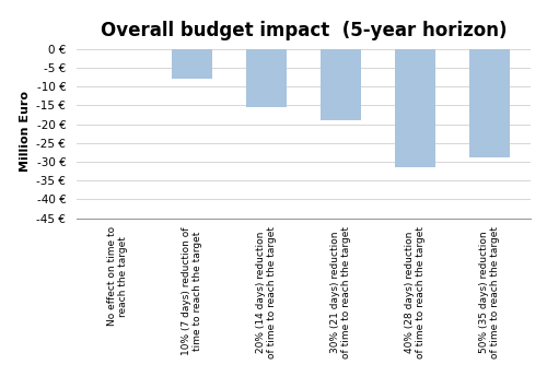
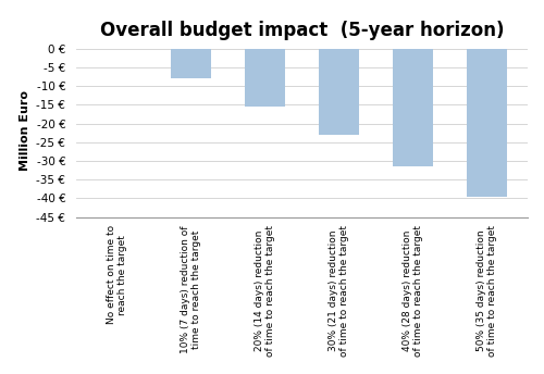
30% (21 days) reduction of time to reach the target: -19.0 € -> -23.0 €
50% (35 days) reduction of time to reach the target: -29.0 € -> -39.5 €
